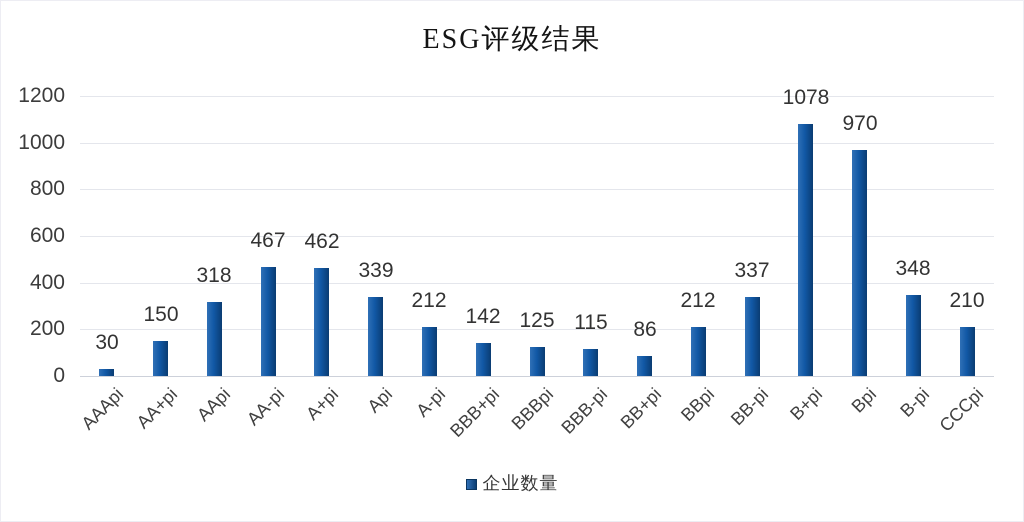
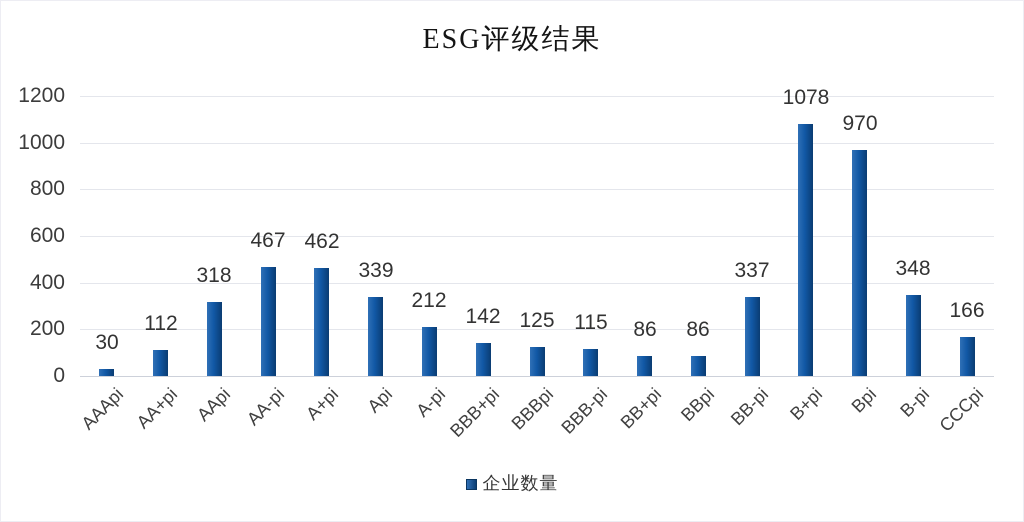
AA+pi: 150 -> 112
BBpi: 212 -> 86
CCCpi: 210 -> 166
